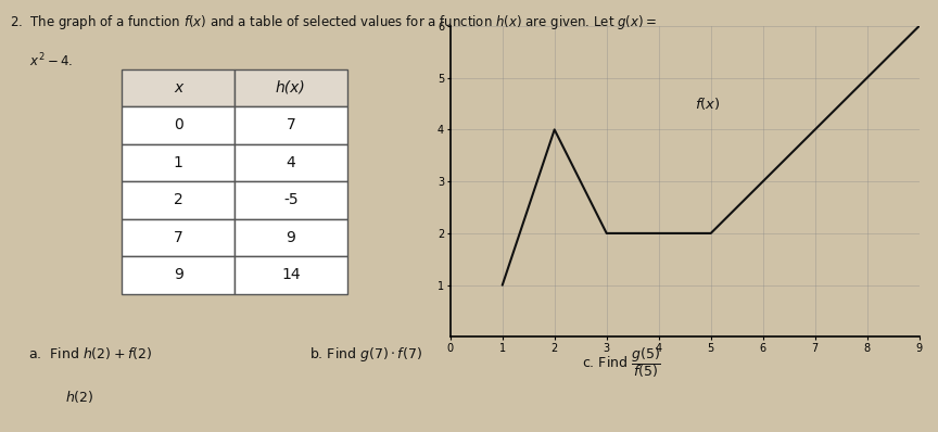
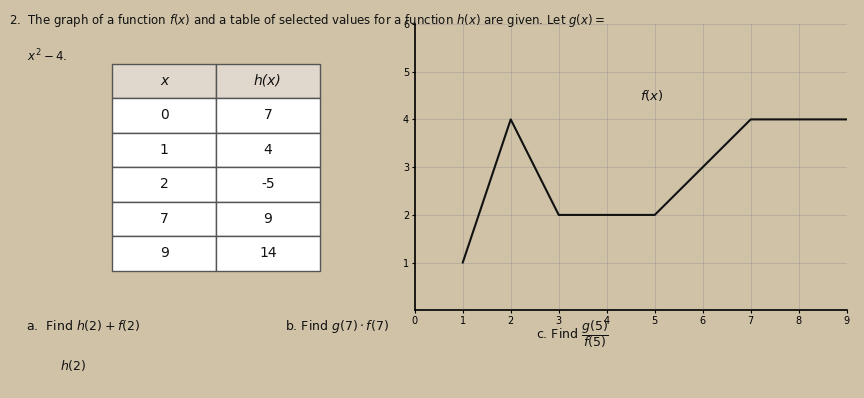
9: 6 -> 4
